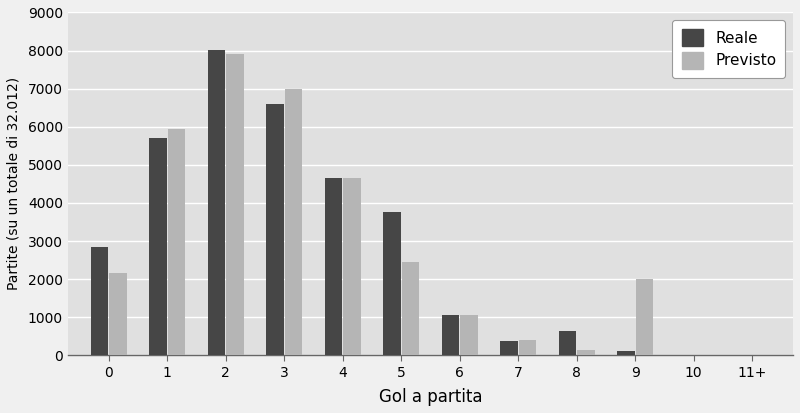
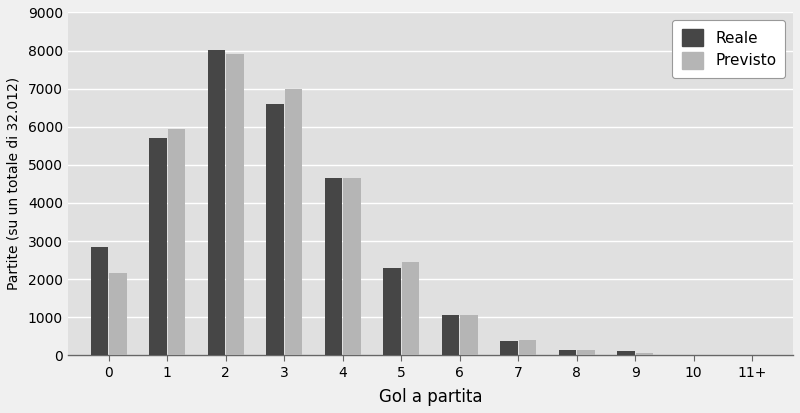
Reale/5: 3750 -> 2300
Reale/8: 650 -> 140
Previsto/9: 2000 -> 60
